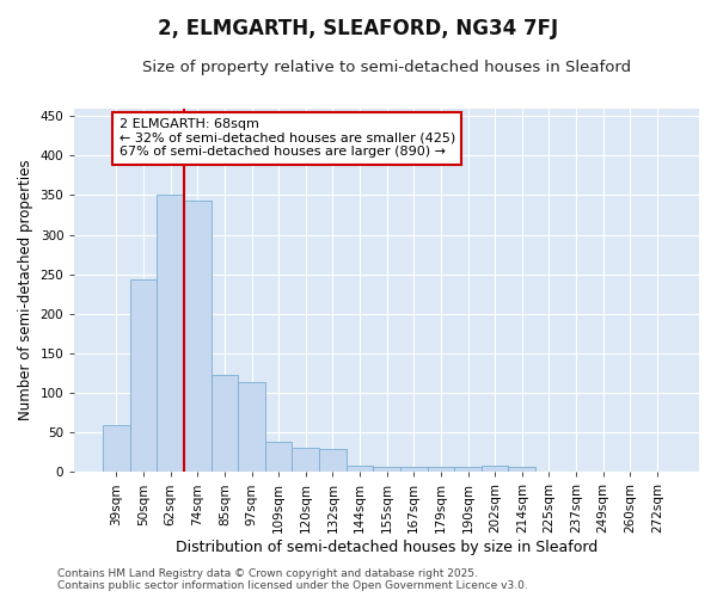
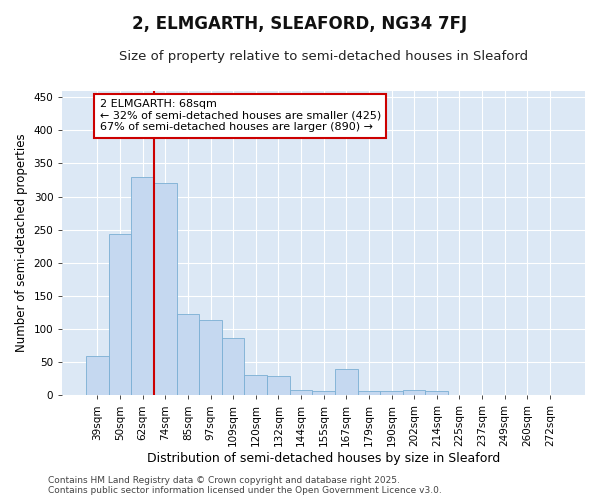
62sqm: 350 -> 330
74sqm: 343 -> 320
109sqm: 38 -> 86
167sqm: 6 -> 40
